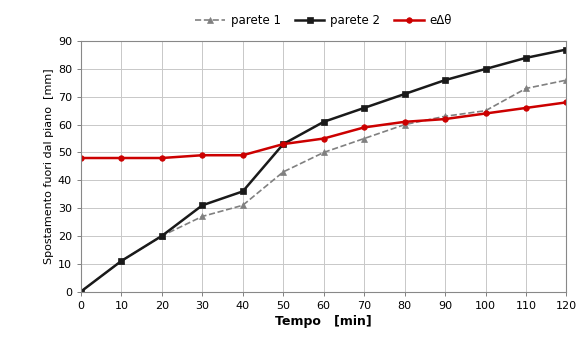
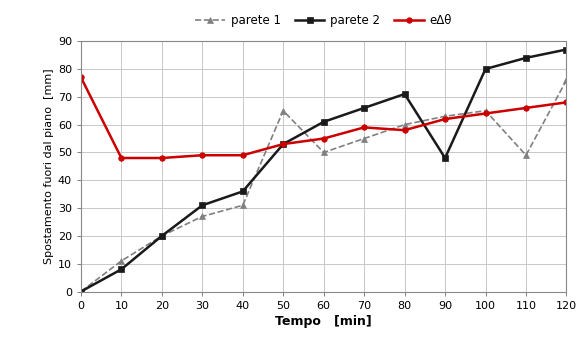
eΔθ/0: 48 -> 77
parete 2/10: 11 -> 8
parete 1/50: 43 -> 65
eΔθ/80: 61 -> 58
parete 2/90: 76 -> 48
parete 1/110: 73 -> 49
